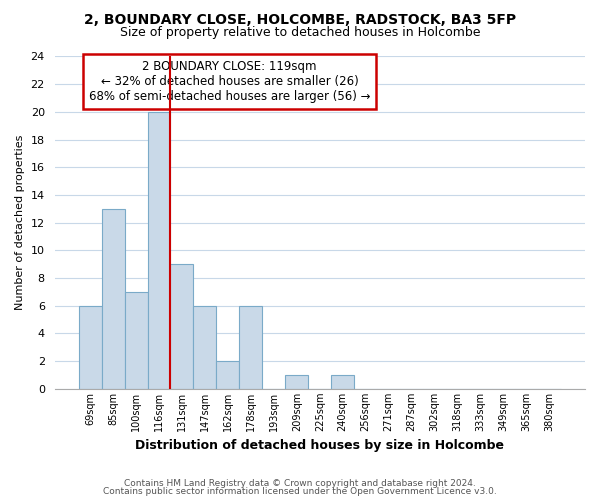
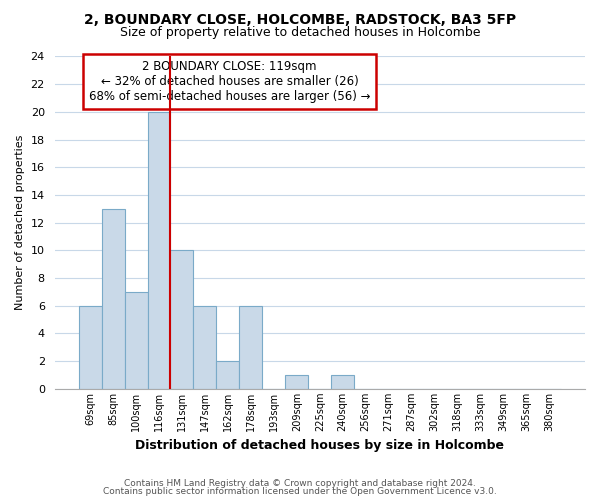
131sqm: 9 -> 10
